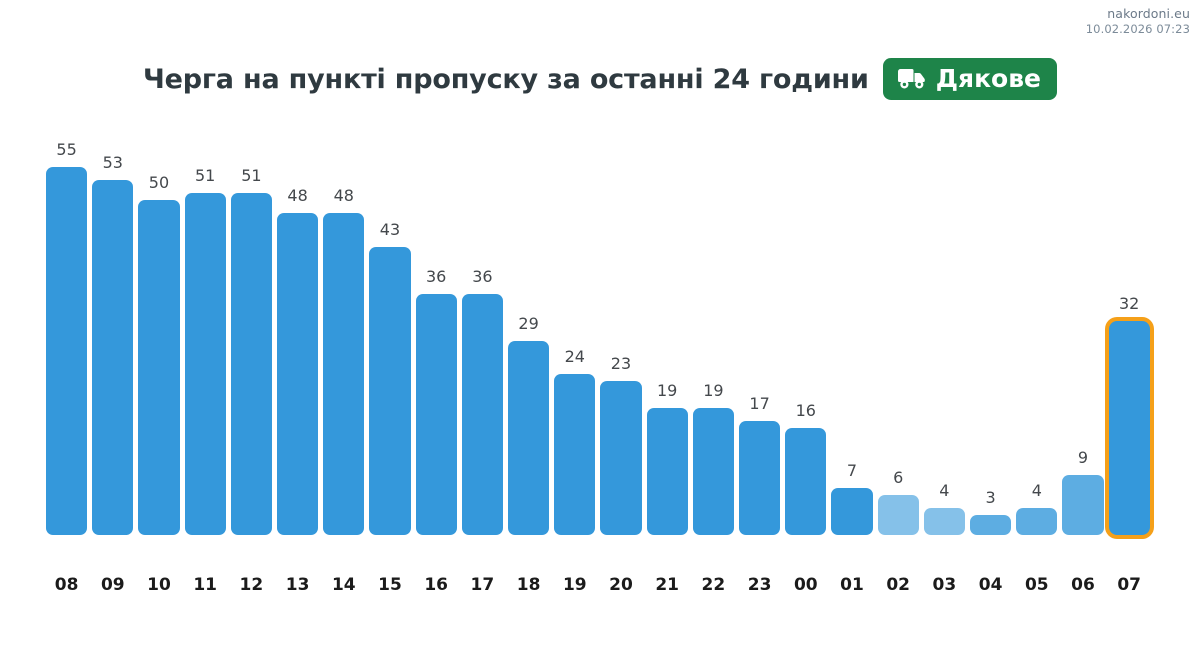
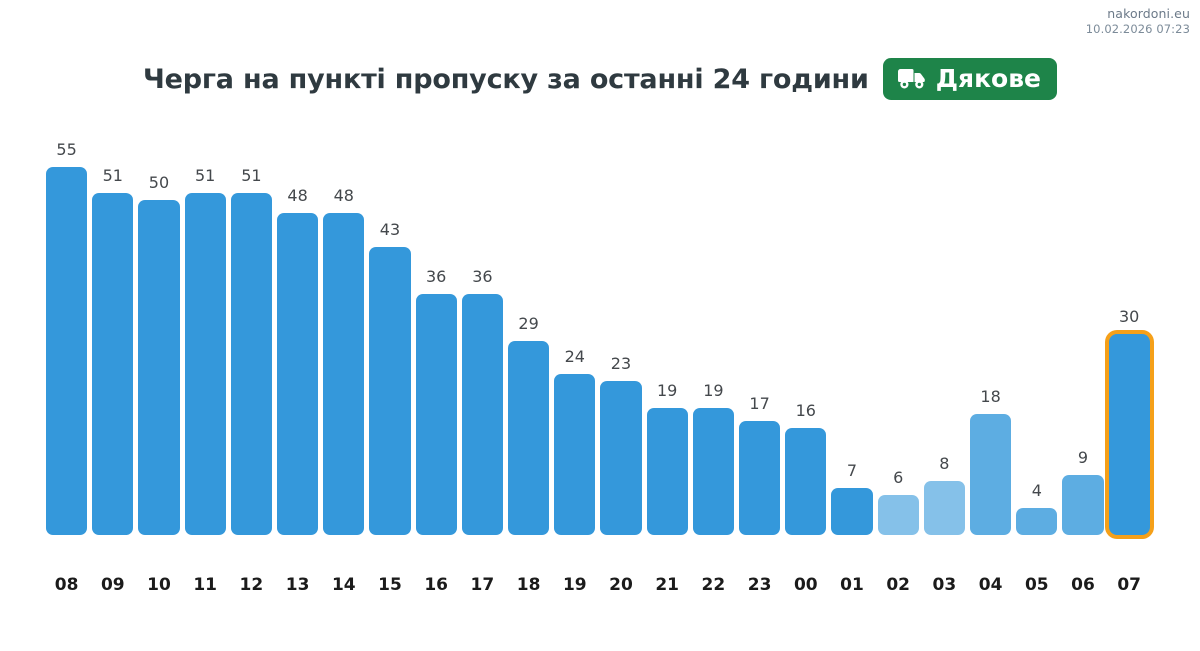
09: 53 -> 51
03: 4 -> 8
04: 3 -> 18
07: 32 -> 30
